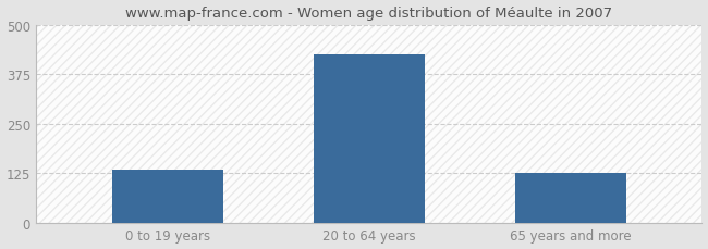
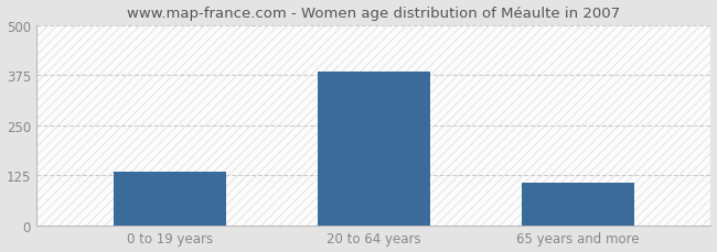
20 to 64 years: 425 -> 385
65 years and more: 125 -> 108
